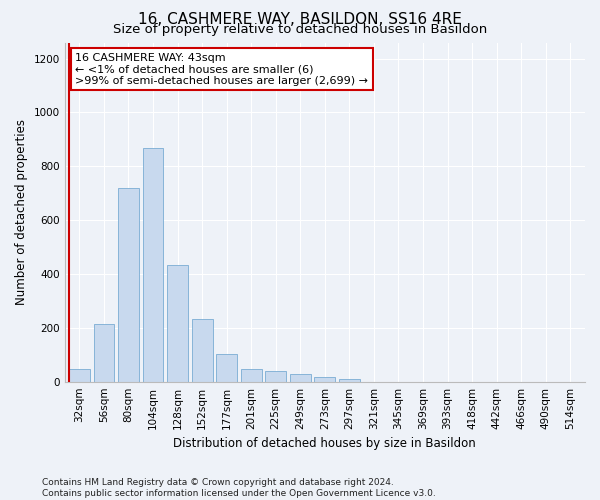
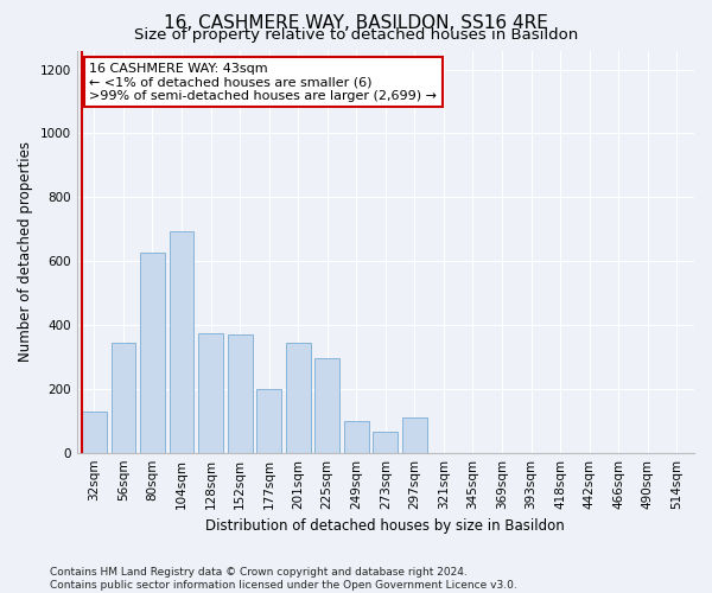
32sqm: 46 -> 130
56sqm: 213 -> 345
80sqm: 720 -> 625
104sqm: 868 -> 695
128sqm: 435 -> 375
152sqm: 232 -> 370
177sqm: 103 -> 200
201sqm: 46 -> 345
225sqm: 38 -> 295
249sqm: 28 -> 100
273sqm: 18 -> 65
297sqm: 10 -> 110
